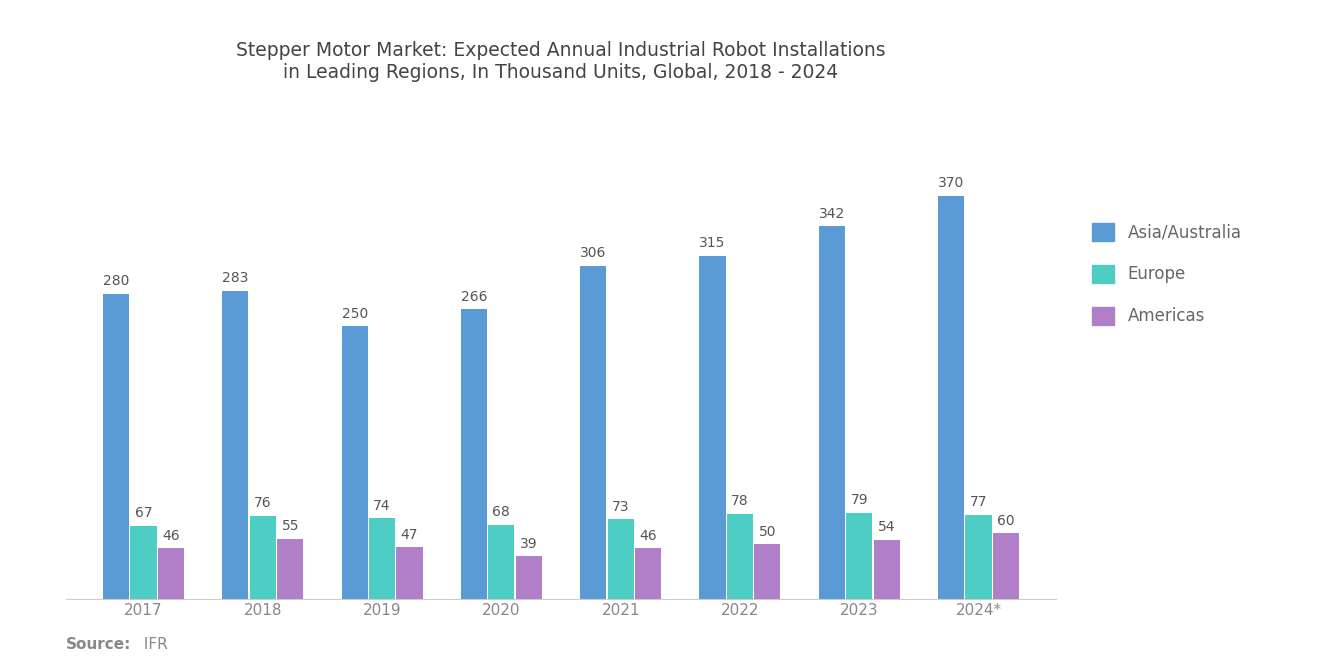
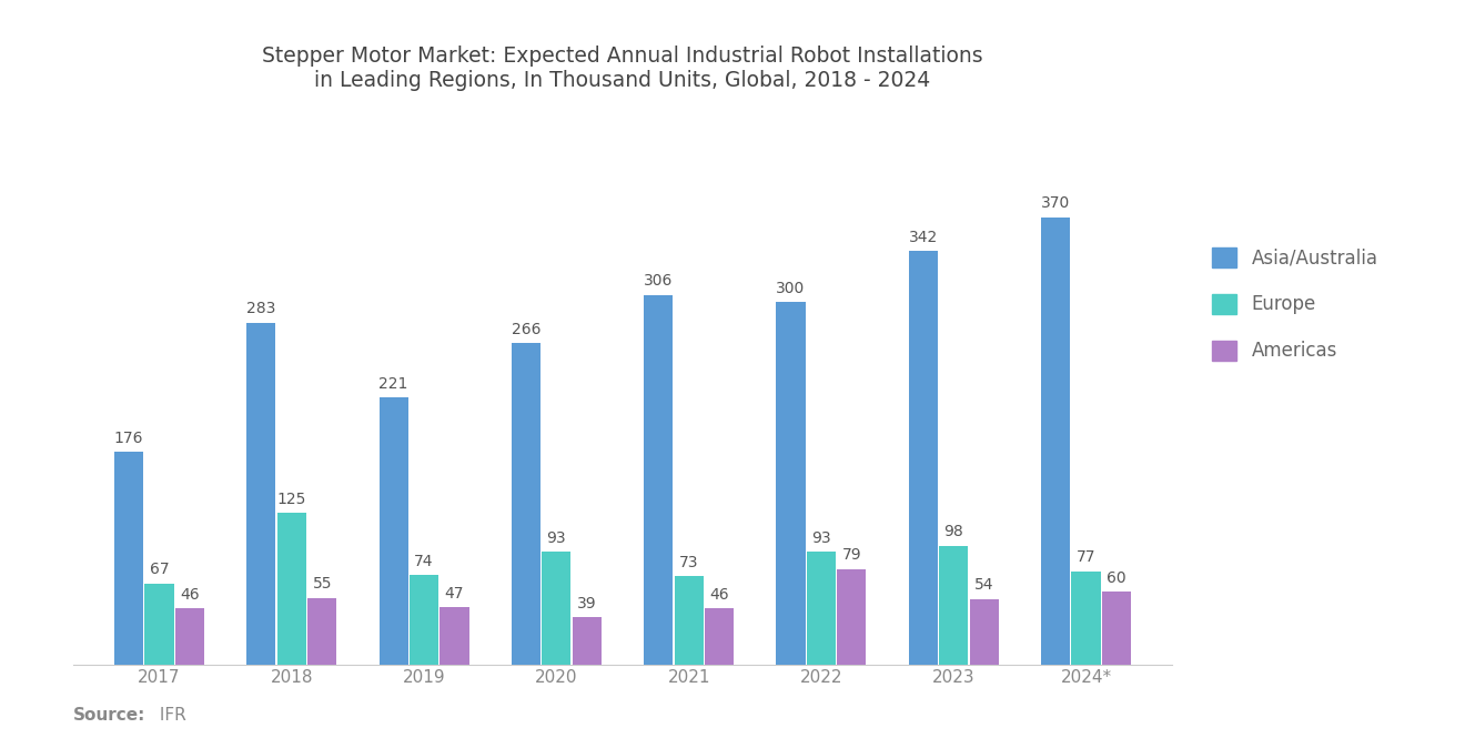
Asia/Australia/2017: 280 -> 176
Europe/2018: 76 -> 125
Asia/Australia/2019: 250 -> 221
Europe/2020: 68 -> 93
Asia/Australia/2022: 315 -> 300
Europe/2022: 78 -> 93
Americas/2022: 50 -> 79
Europe/2023: 79 -> 98
